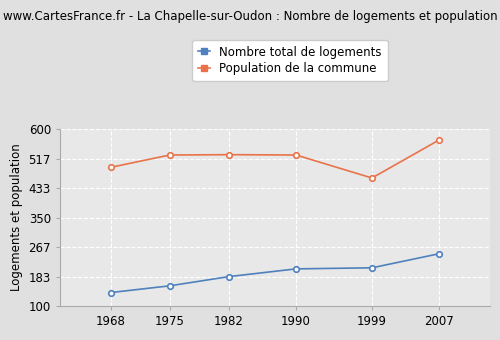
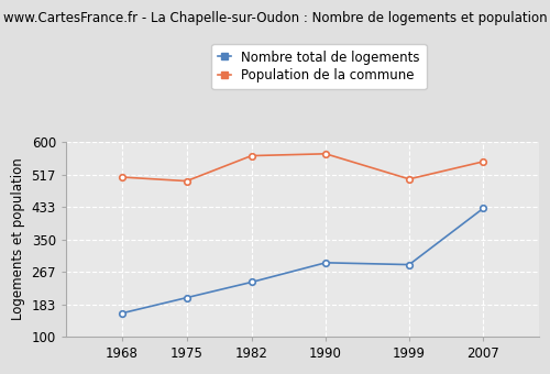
Nombre total de logements/1968: 138 -> 160
Population de la commune/1968: 492 -> 510
Nombre total de logements/1975: 157 -> 200
Population de la commune/1975: 527 -> 500
Nombre total de logements/1982: 183 -> 240
Population de la commune/1982: 528 -> 565
Nombre total de logements/1990: 205 -> 290
Population de la commune/1990: 527 -> 570
Nombre total de logements/1999: 208 -> 285
Population de la commune/1999: 462 -> 505
Nombre total de logements/2007: 248 -> 430
Population de la commune/2007: 570 -> 550
